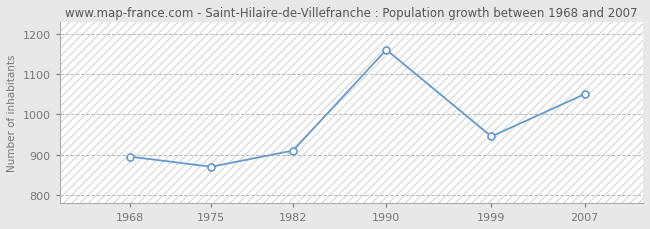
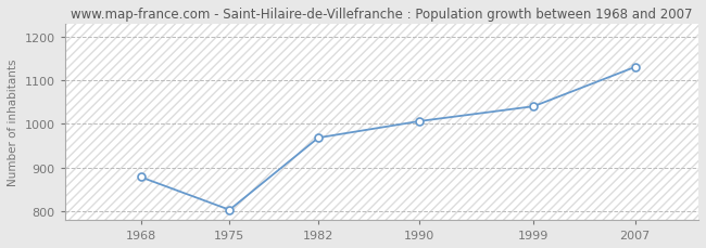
1968: 895 -> 878
1975: 870 -> 803
1982: 910 -> 968
1990: 1160 -> 1006
1999: 945 -> 1040
2007: 1050 -> 1130
